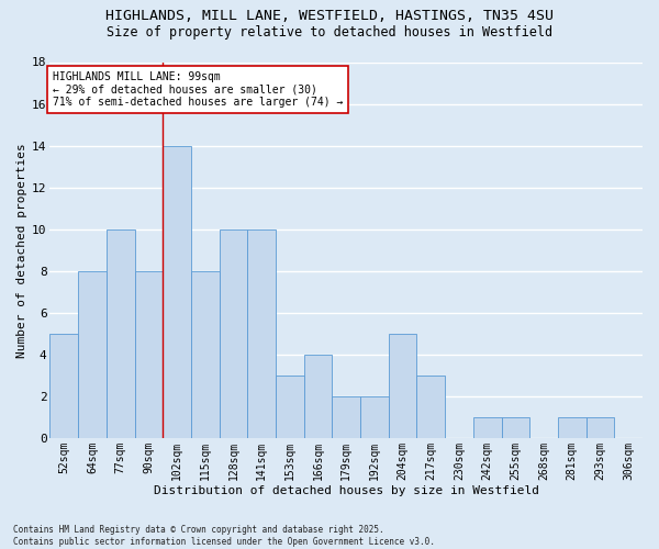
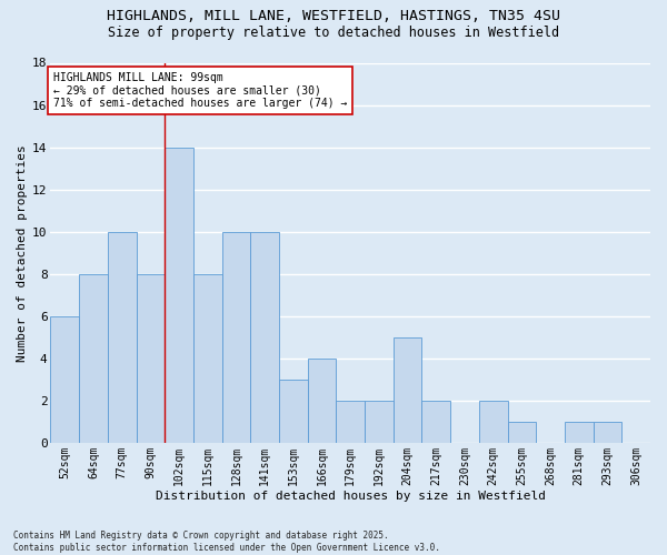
52sqm: 5 -> 6
217sqm: 3 -> 2
242sqm: 1 -> 2
